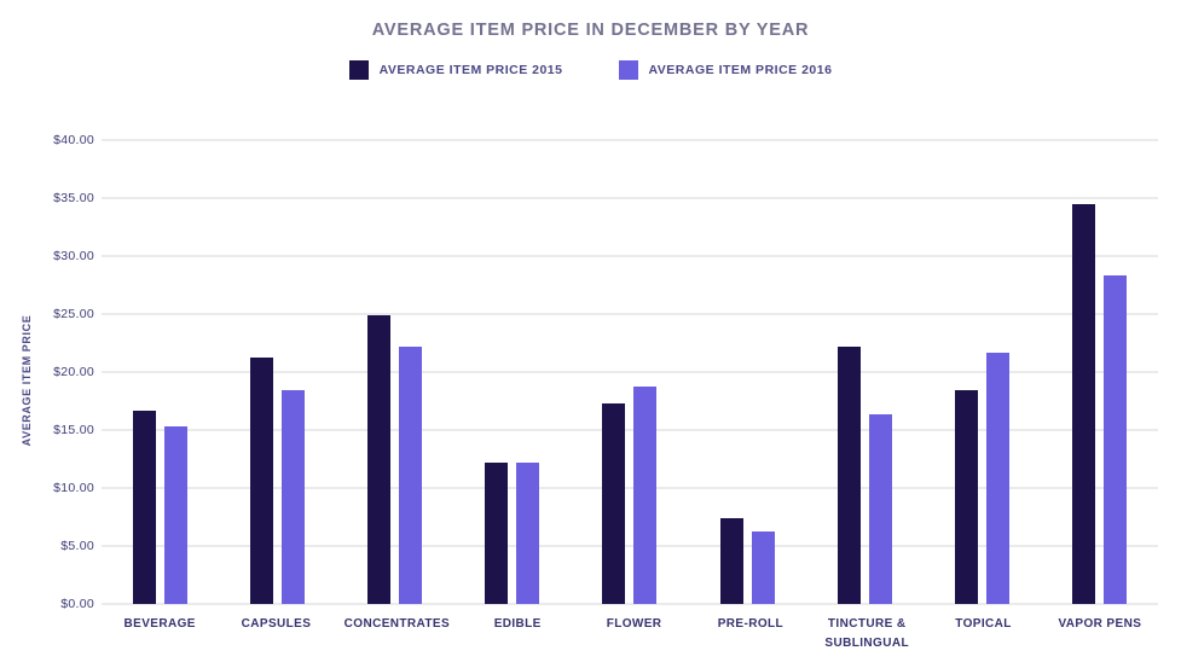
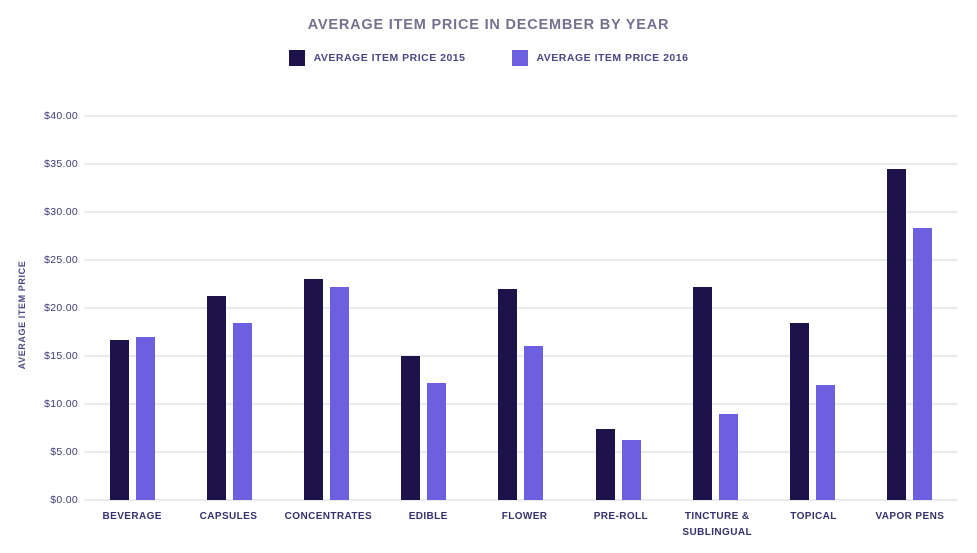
AVERAGE ITEM PRICE 2016/BEVERAGE: $15 -> $17
AVERAGE ITEM PRICE 2015/CONCENTRATES: $25 -> $23
AVERAGE ITEM PRICE 2015/EDIBLE: $12 -> $15
AVERAGE ITEM PRICE 2015/FLOWER: $17 -> $22
AVERAGE ITEM PRICE 2016/FLOWER: $19 -> $16
AVERAGE ITEM PRICE 2016/TINCTURE & SUBLINGUAL: $16 -> $9
AVERAGE ITEM PRICE 2016/TOPICAL: $22 -> $12
